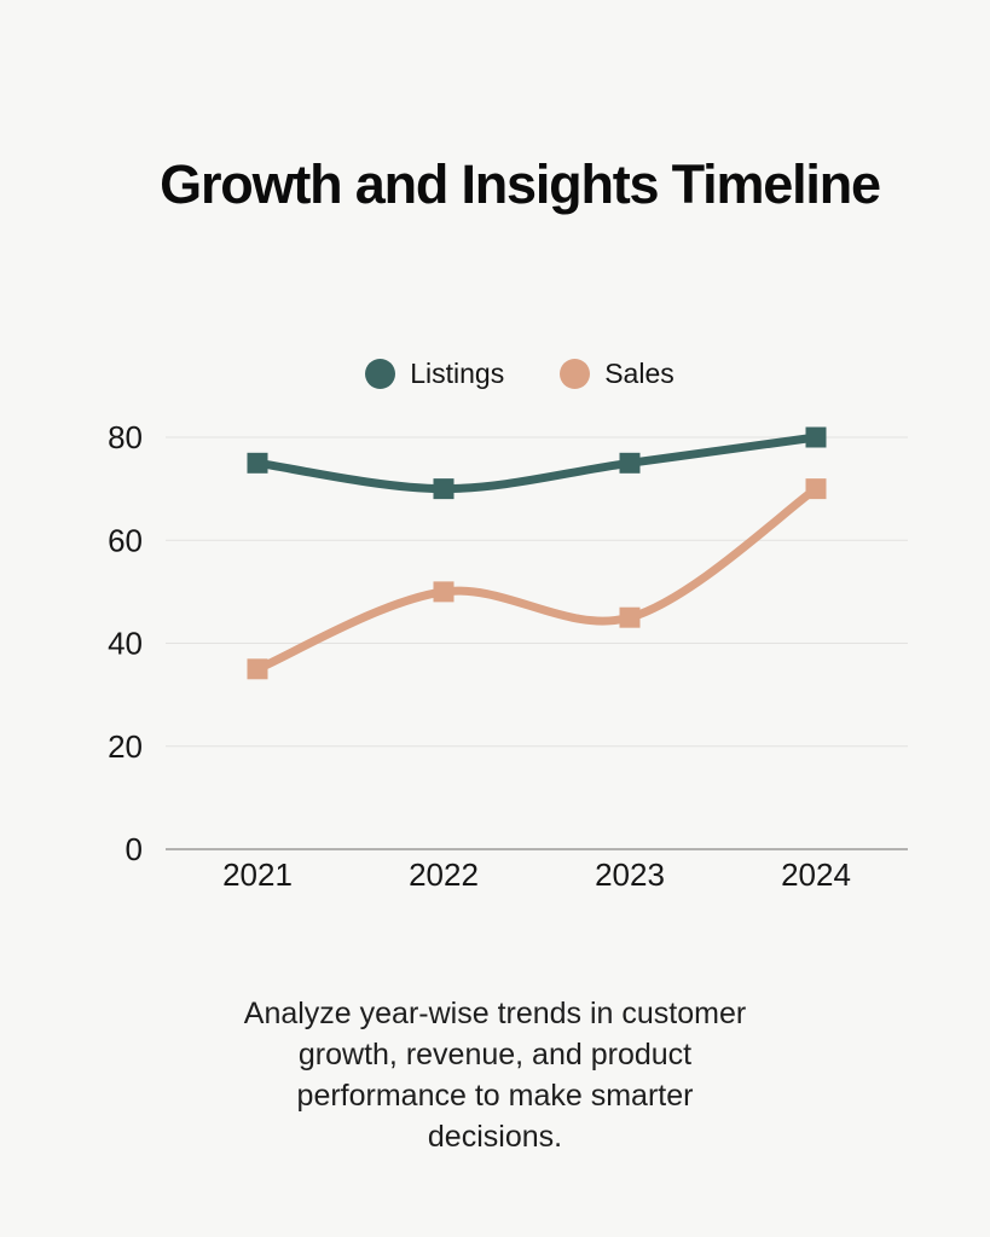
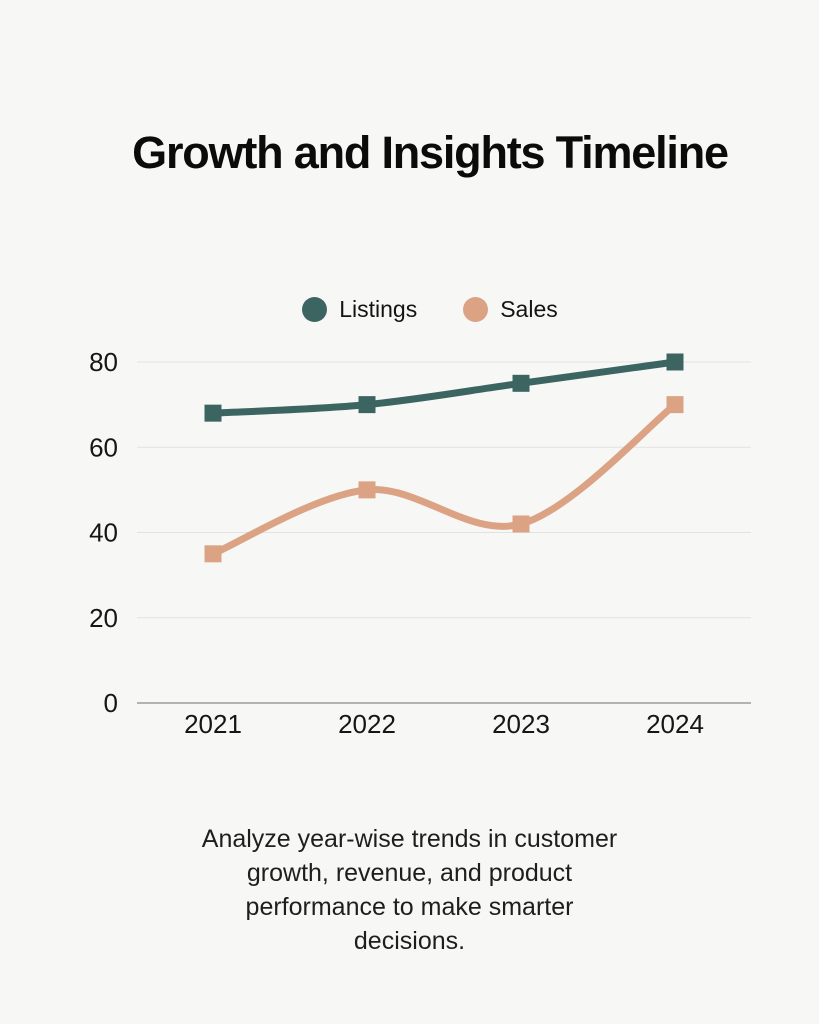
Listings/2021: 75 -> 68
Sales/2023: 45 -> 42
